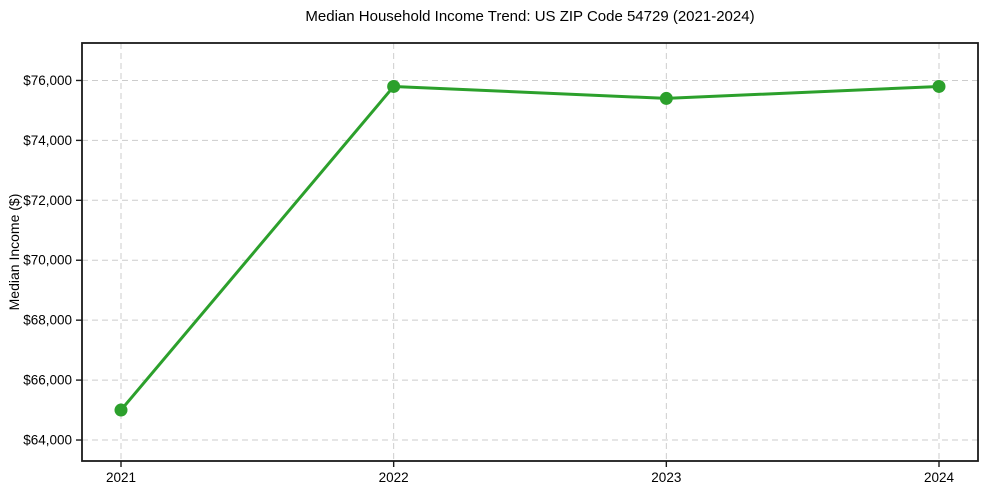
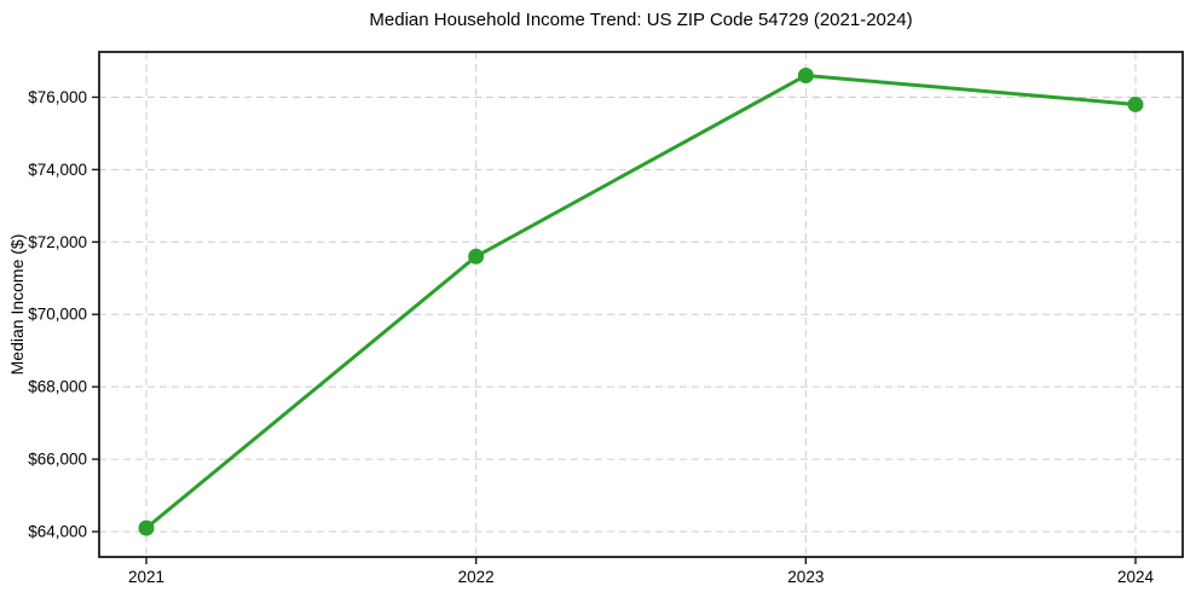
2021: $65000 -> $64100
2022: $75800 -> $71600
2023: $75400 -> $76600
